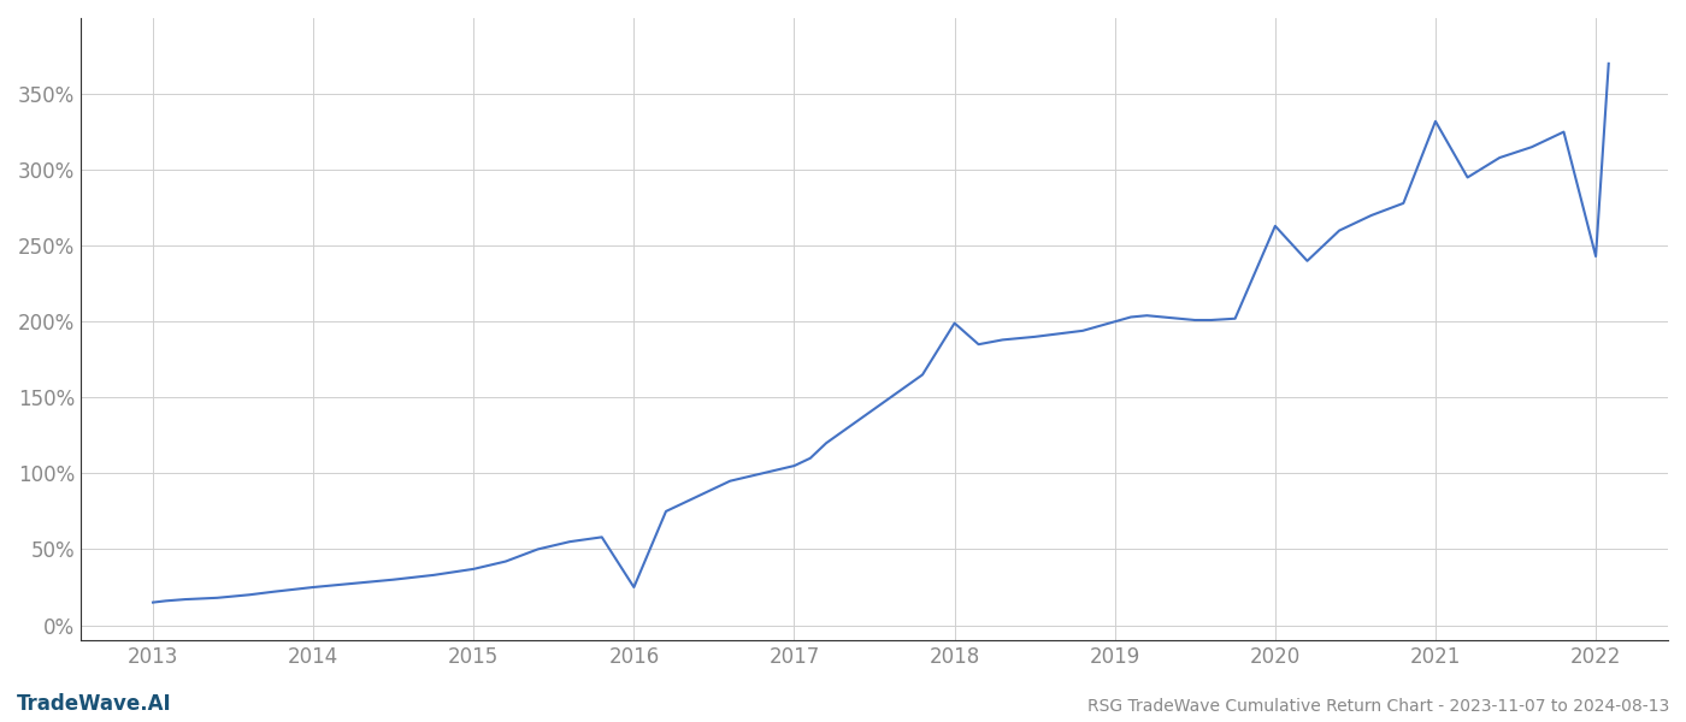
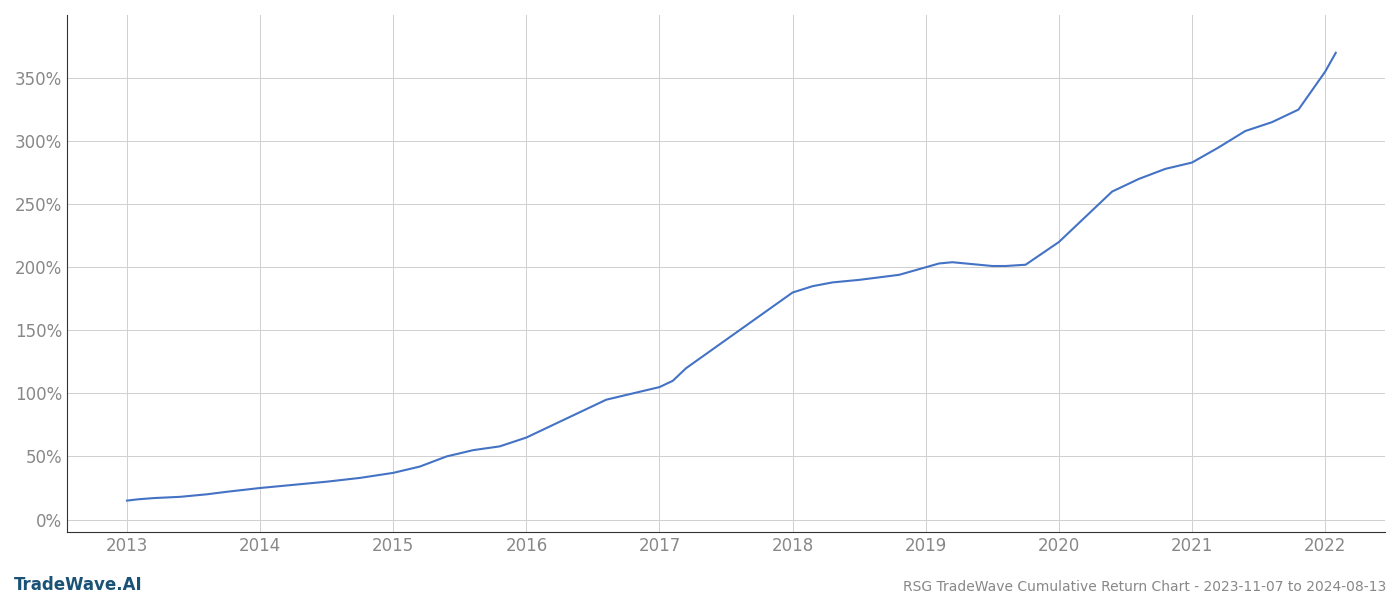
2016: 25% -> 65%
2018: 199% -> 180%
2020: 263% -> 220%
2021: 332% -> 283%
2022: 243% -> 355%
